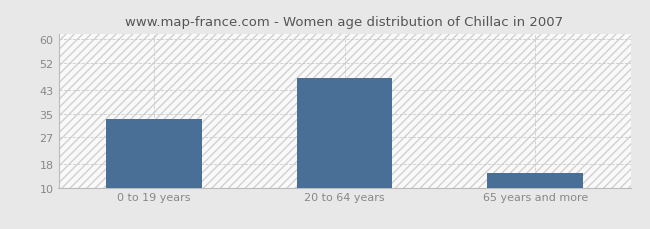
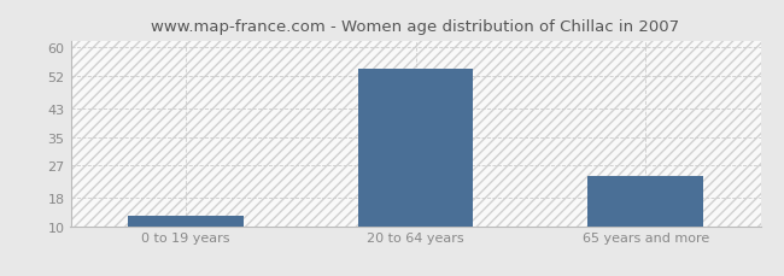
0 to 19 years: 33 -> 13
20 to 64 years: 47 -> 54
65 years and more: 15 -> 24
